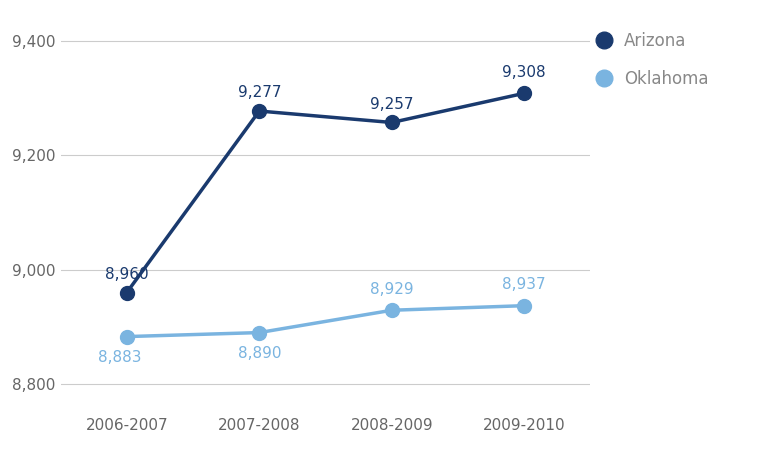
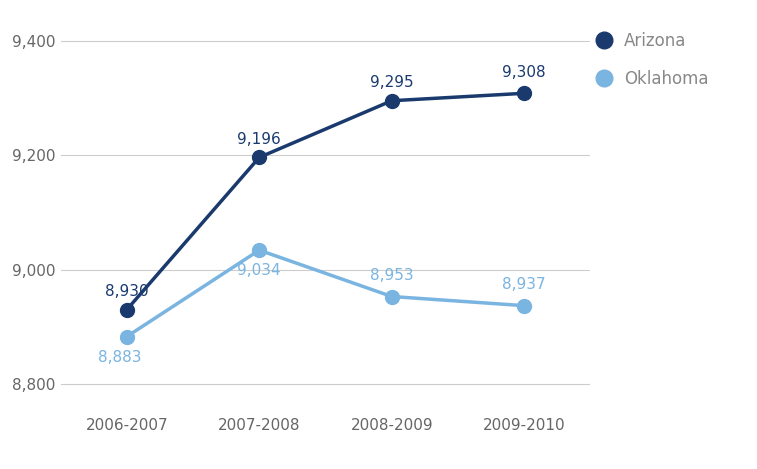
Arizona/2006-2007: 8,960 -> 8,930
Arizona/2007-2008: 9,277 -> 9,196
Oklahoma/2007-2008: 8,890 -> 9,034
Arizona/2008-2009: 9,257 -> 9,295
Oklahoma/2008-2009: 8,929 -> 8,953
